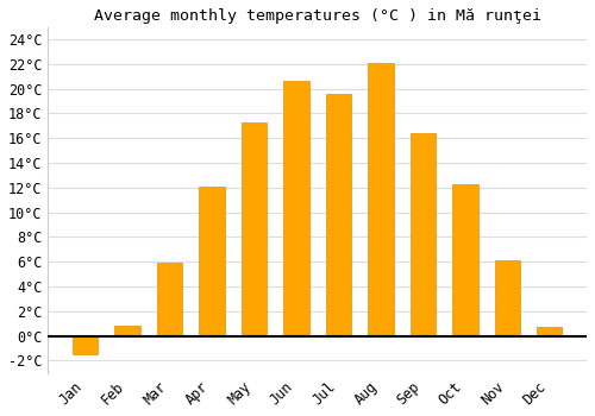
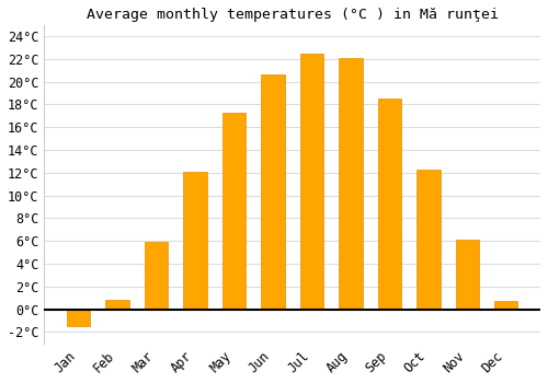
Jul: 19.6°C -> 22.5°C
Sep: 16.4°C -> 18.5°C
